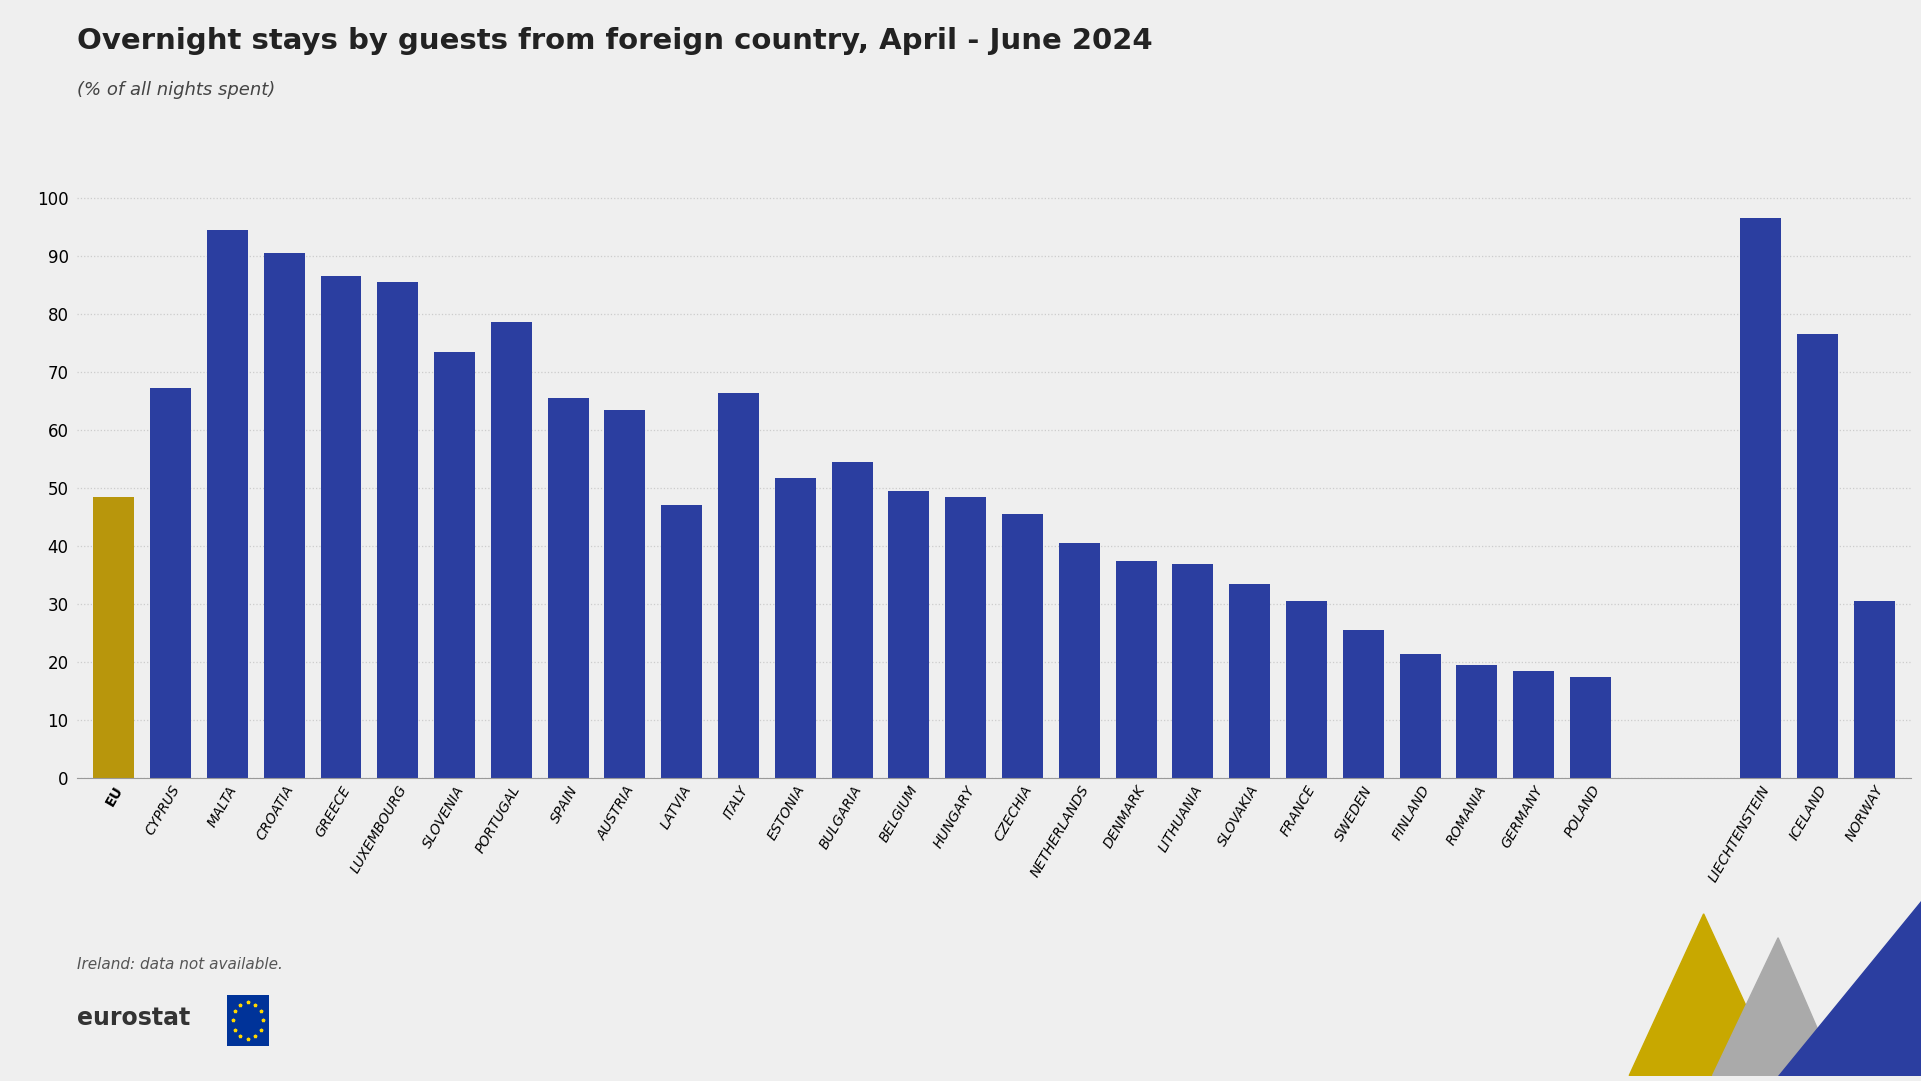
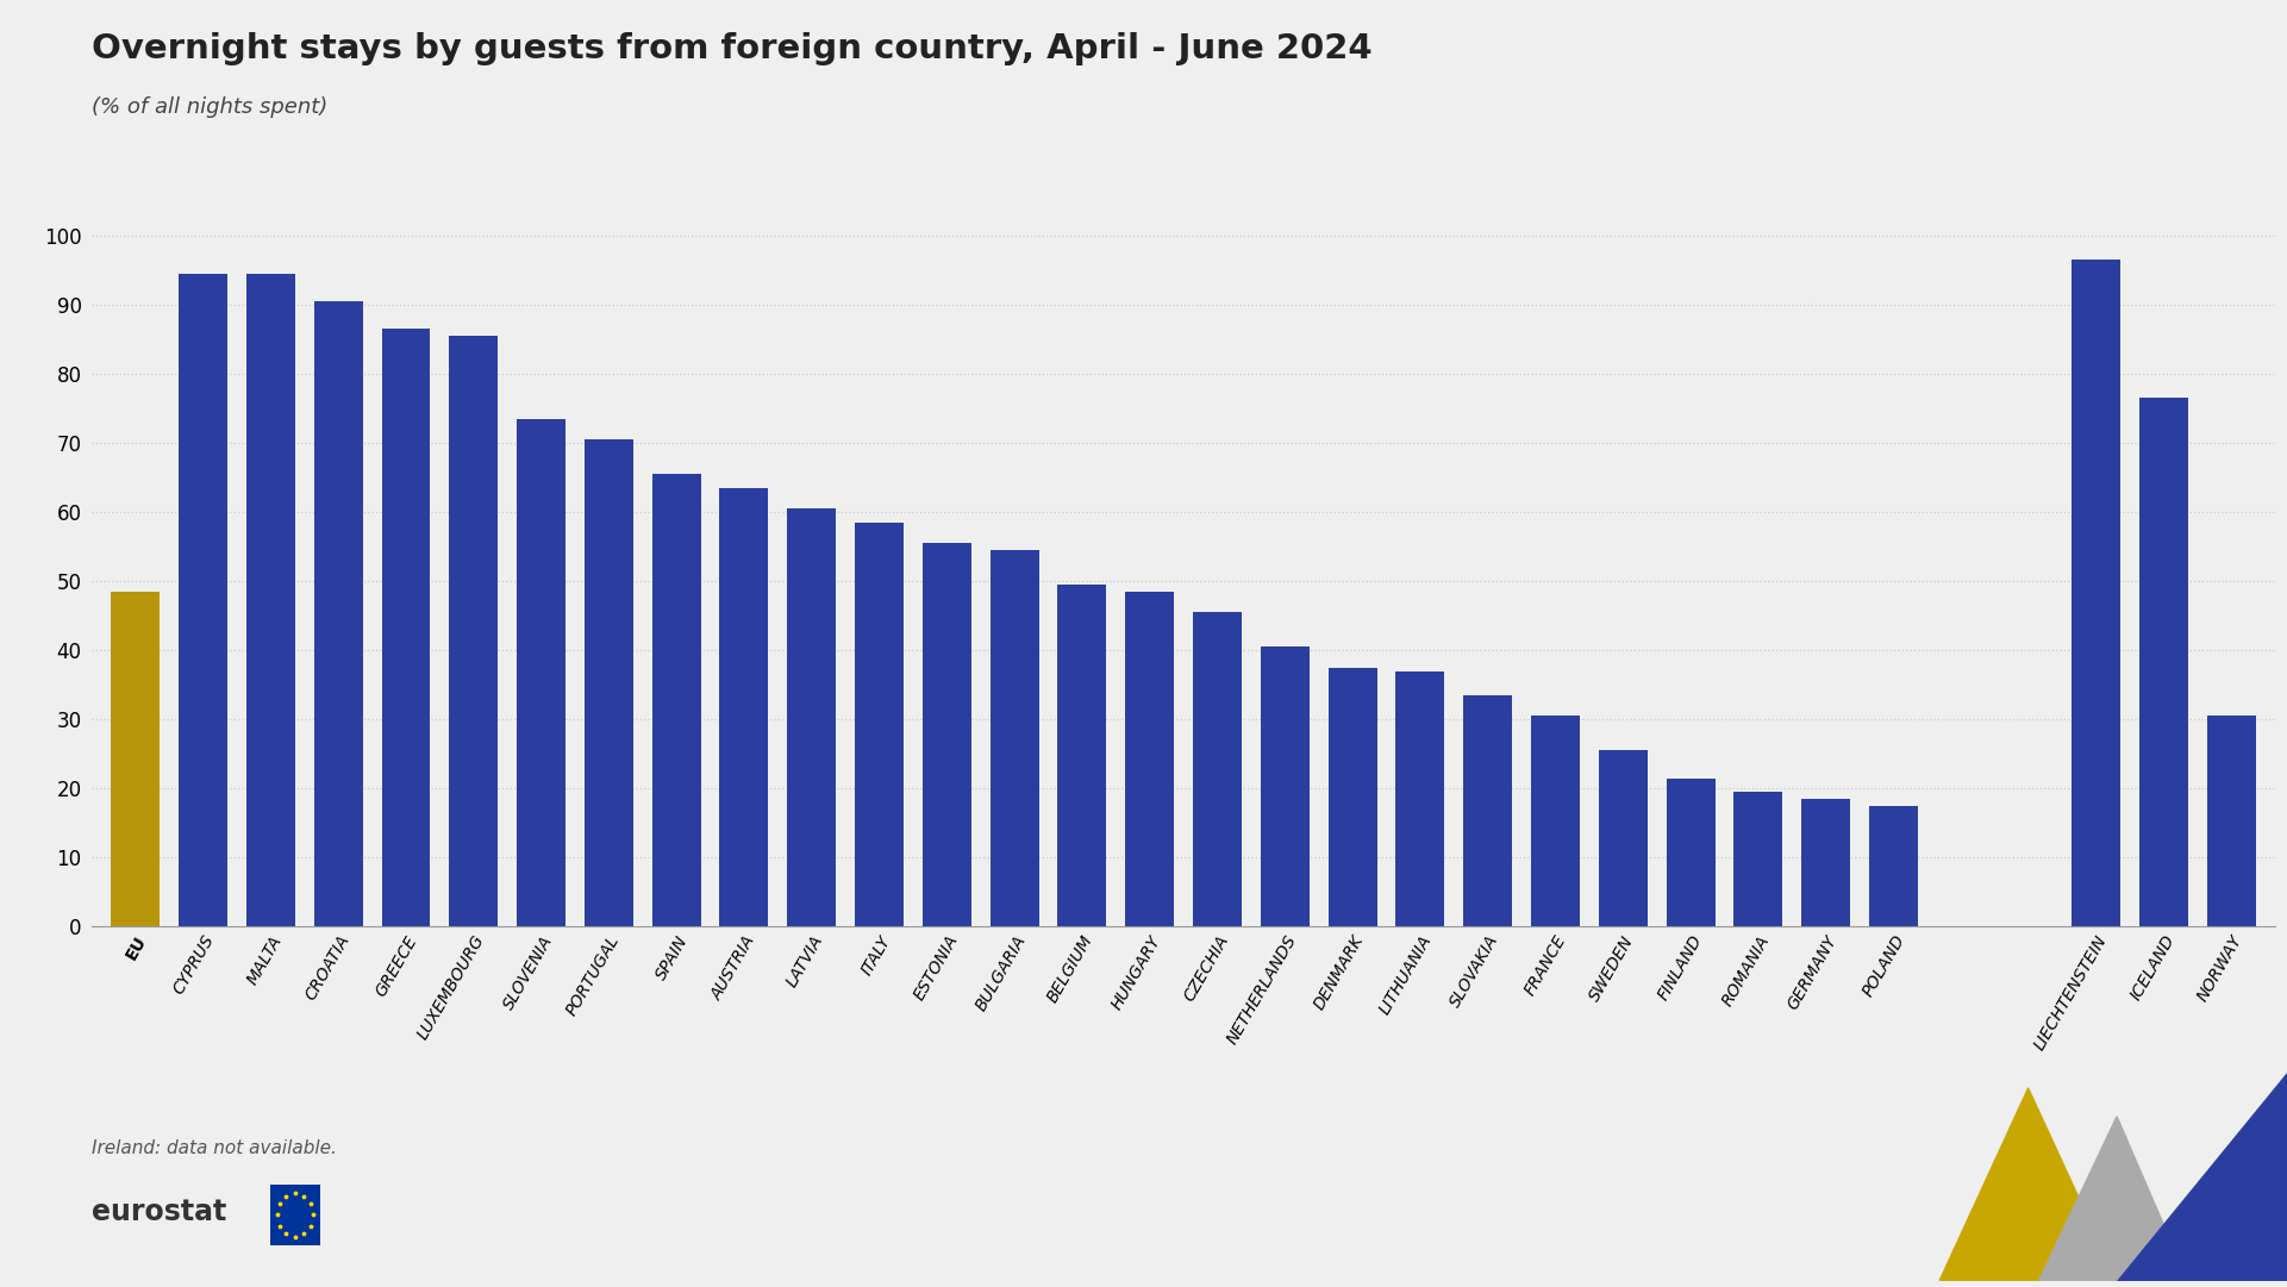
CYPRUS: 67.2 -> 94.5
PORTUGAL: 78.6 -> 70.5
LATVIA: 47.0 -> 60.5
ITALY: 66.4 -> 58.5
ESTONIA: 51.8 -> 55.5
